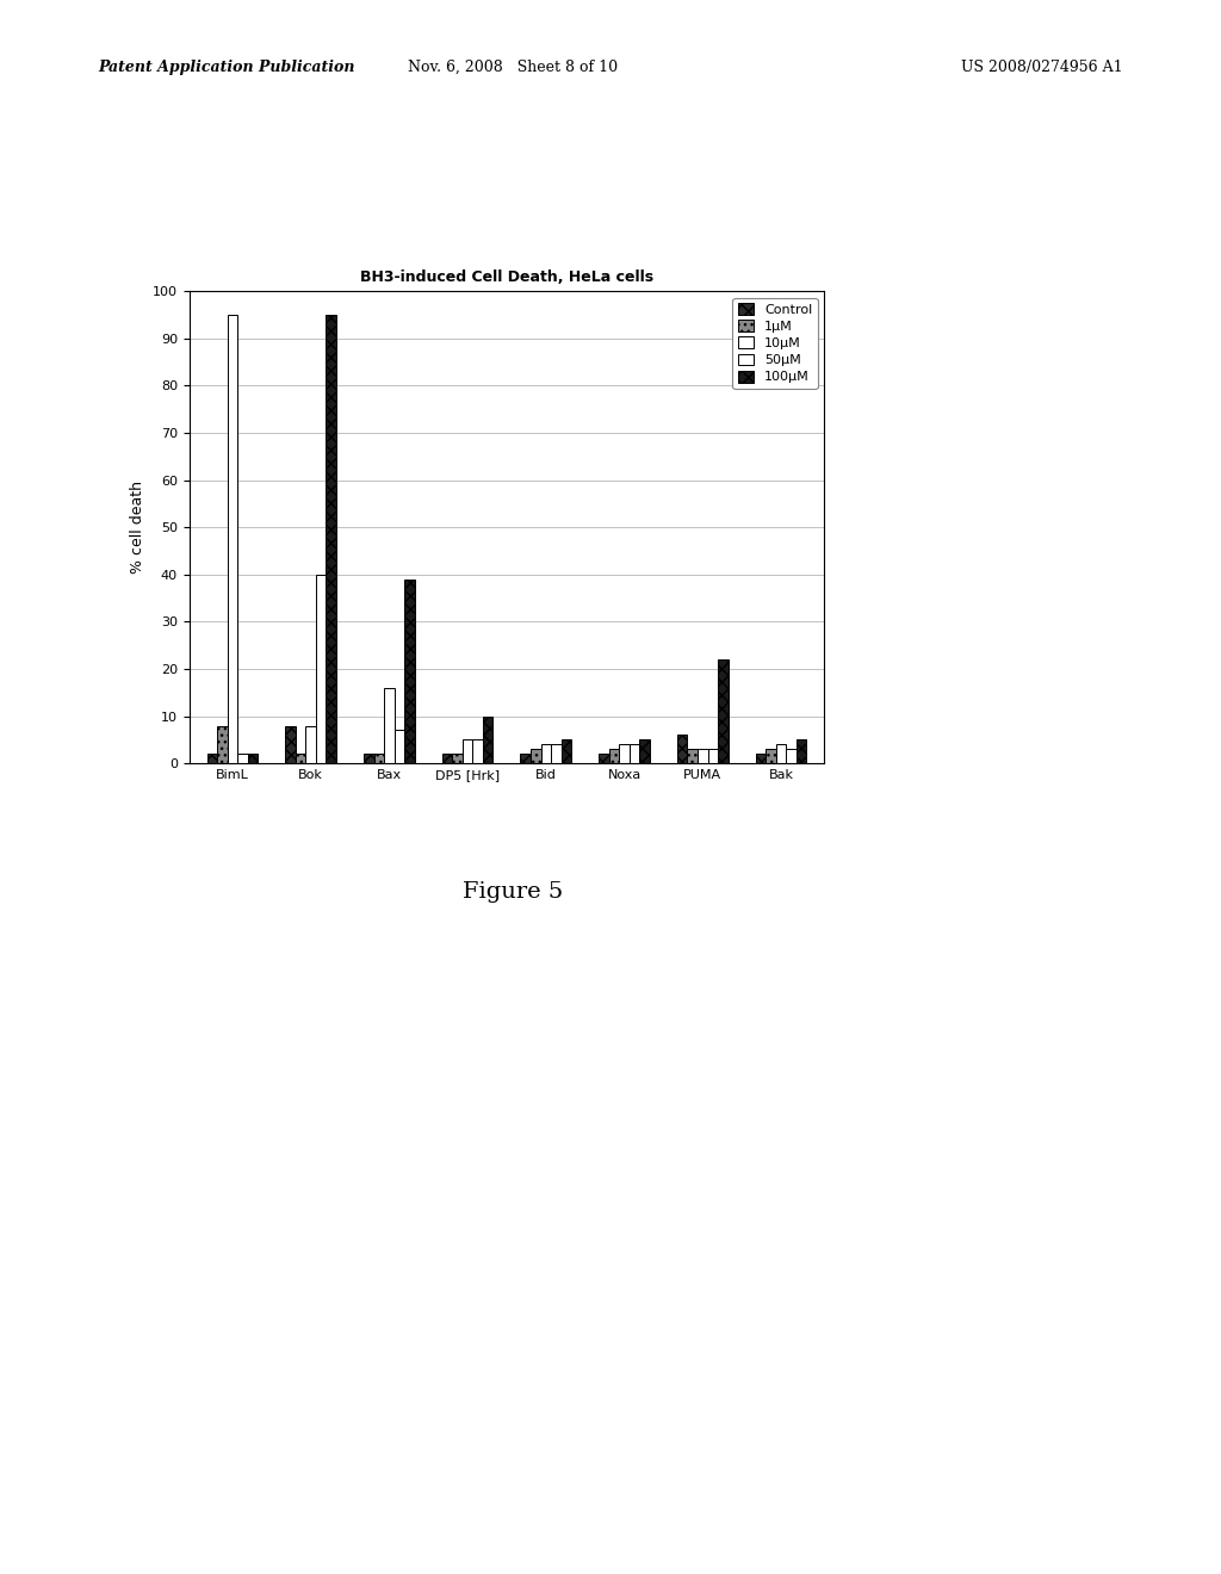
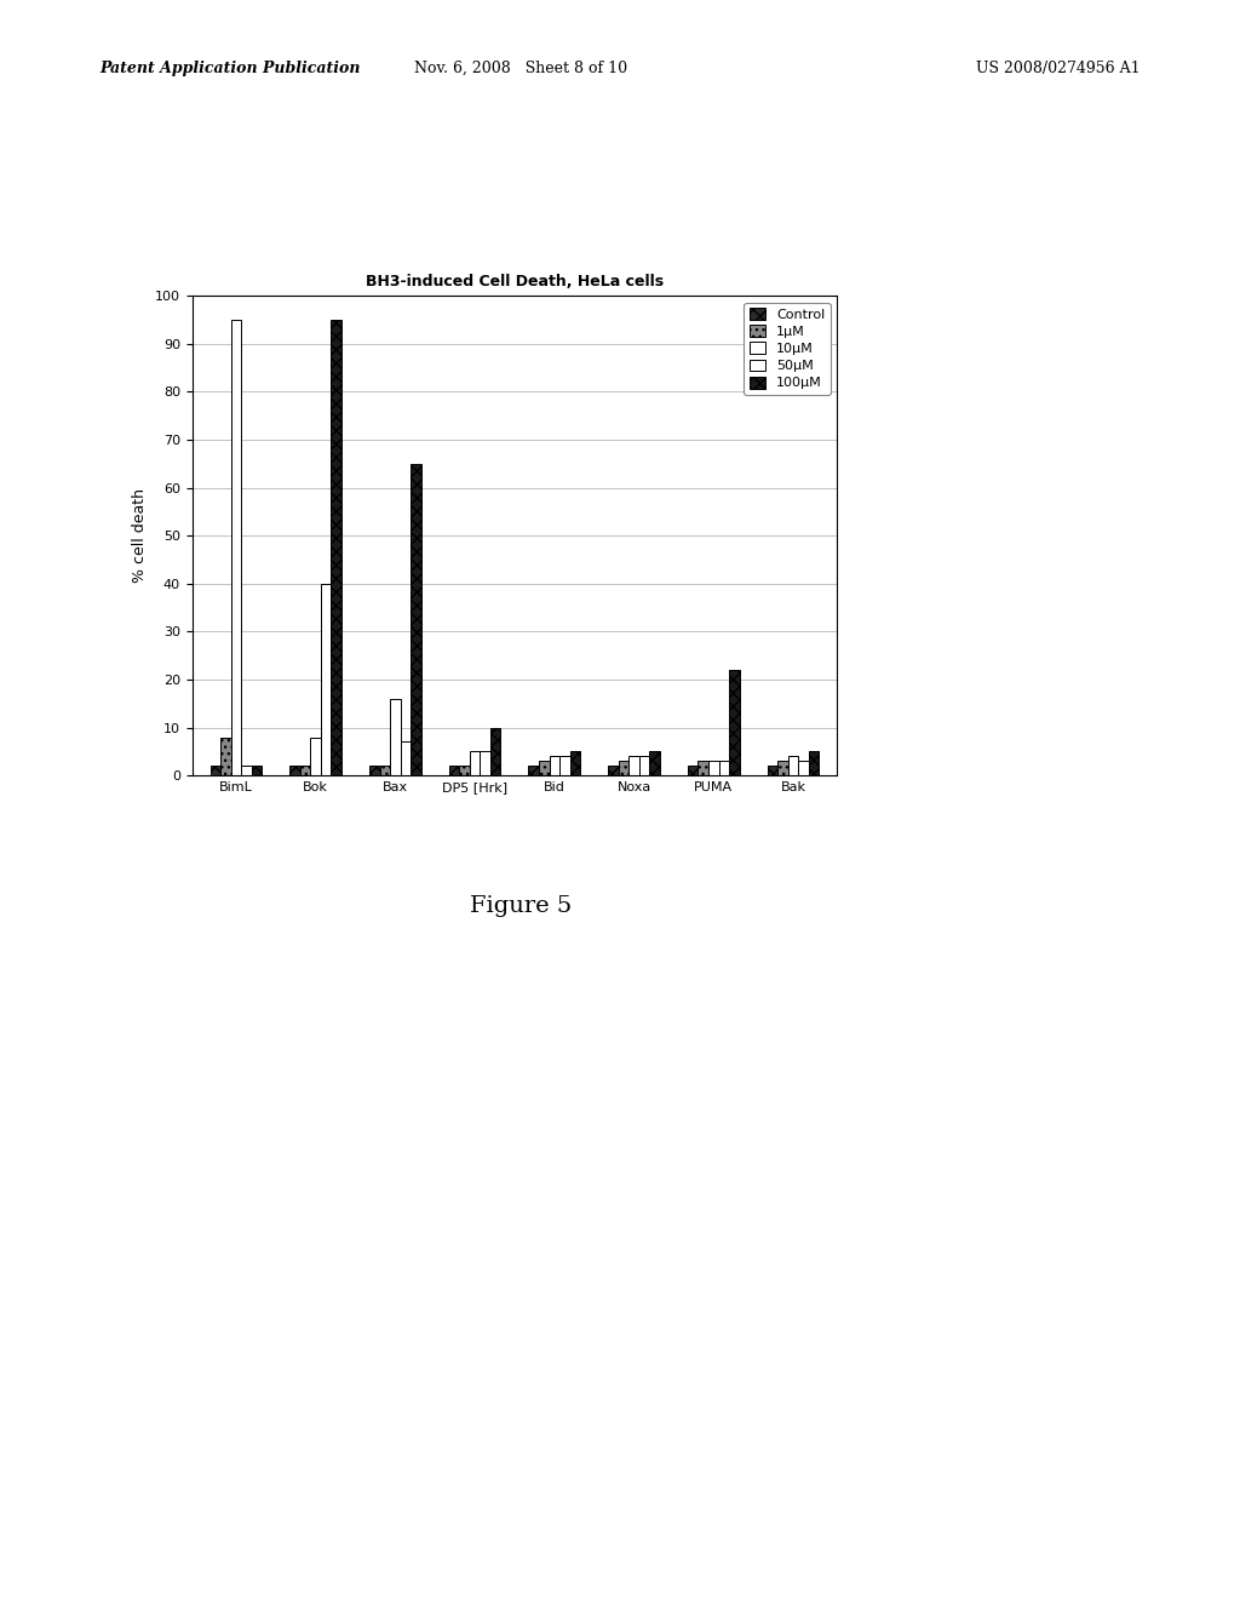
Control/Bok: 8 -> 2
100μM/Bax: 39 -> 65
Control/PUMA: 6 -> 2
